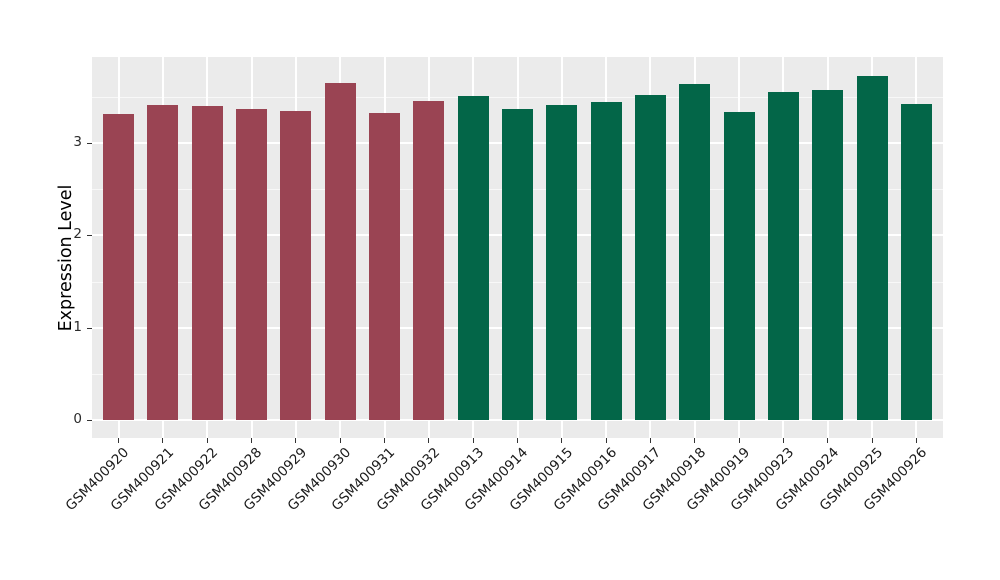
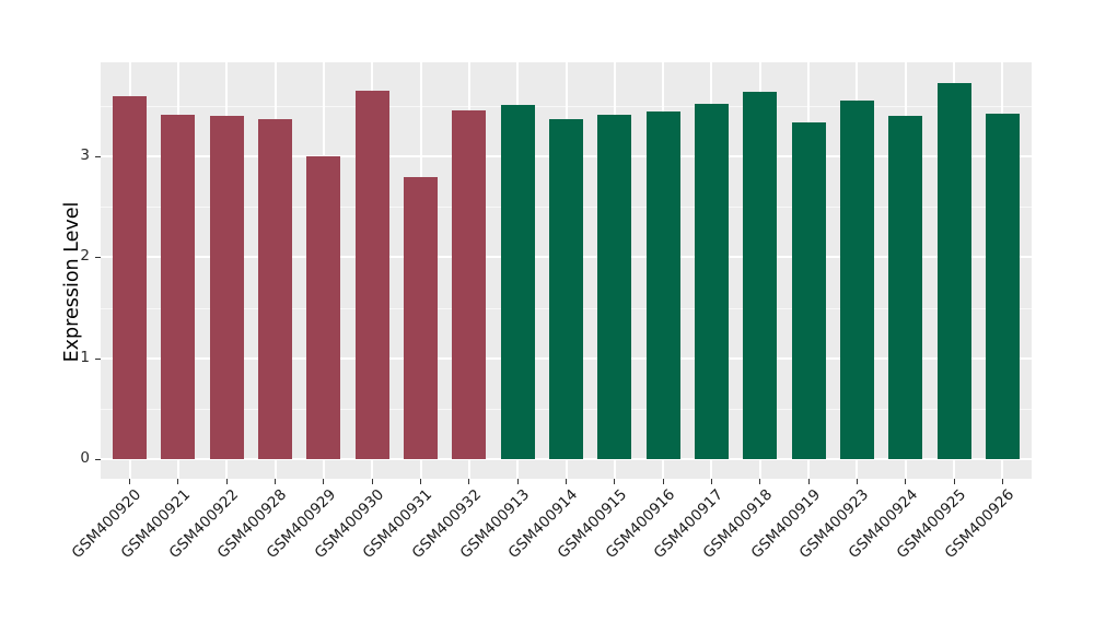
GSM400920: 3.3 -> 3.6
GSM400929: 3.4 -> 3.0
GSM400931: 3.3 -> 2.8
GSM400924: 3.6 -> 3.4
